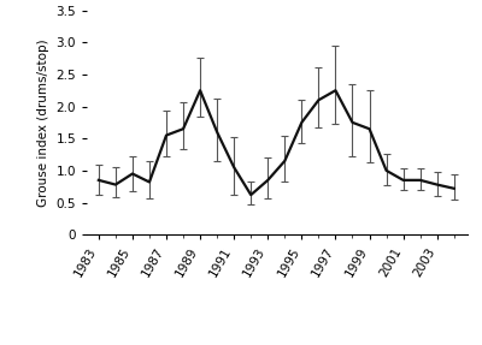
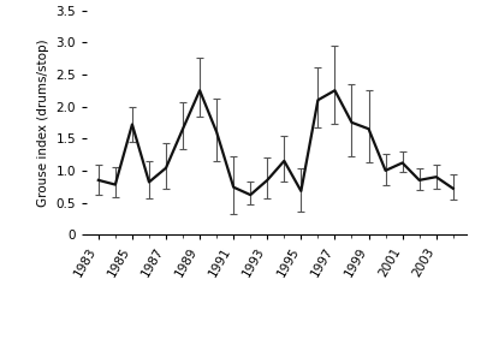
1985: 0.95 -> 1.72
1987: 1.55 -> 1.04
1991: 1.05 -> 0.74
1995: 1.75 -> 0.68
2001: 0.85 -> 1.12
2003: 0.78 -> 0.90
